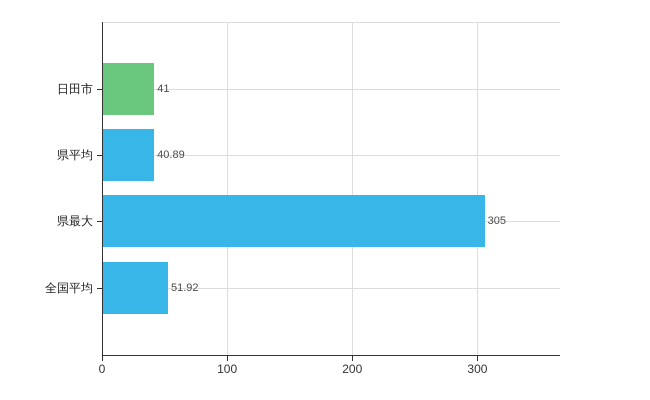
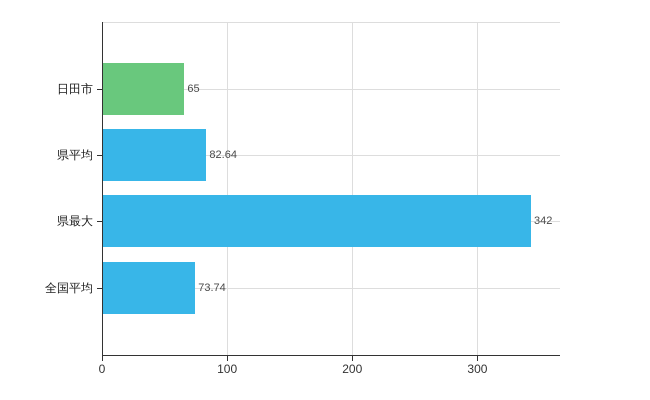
日田市: 41 -> 65
県平均: 40.89 -> 82.64
県最大: 305 -> 342
全国平均: 51.92 -> 73.74
